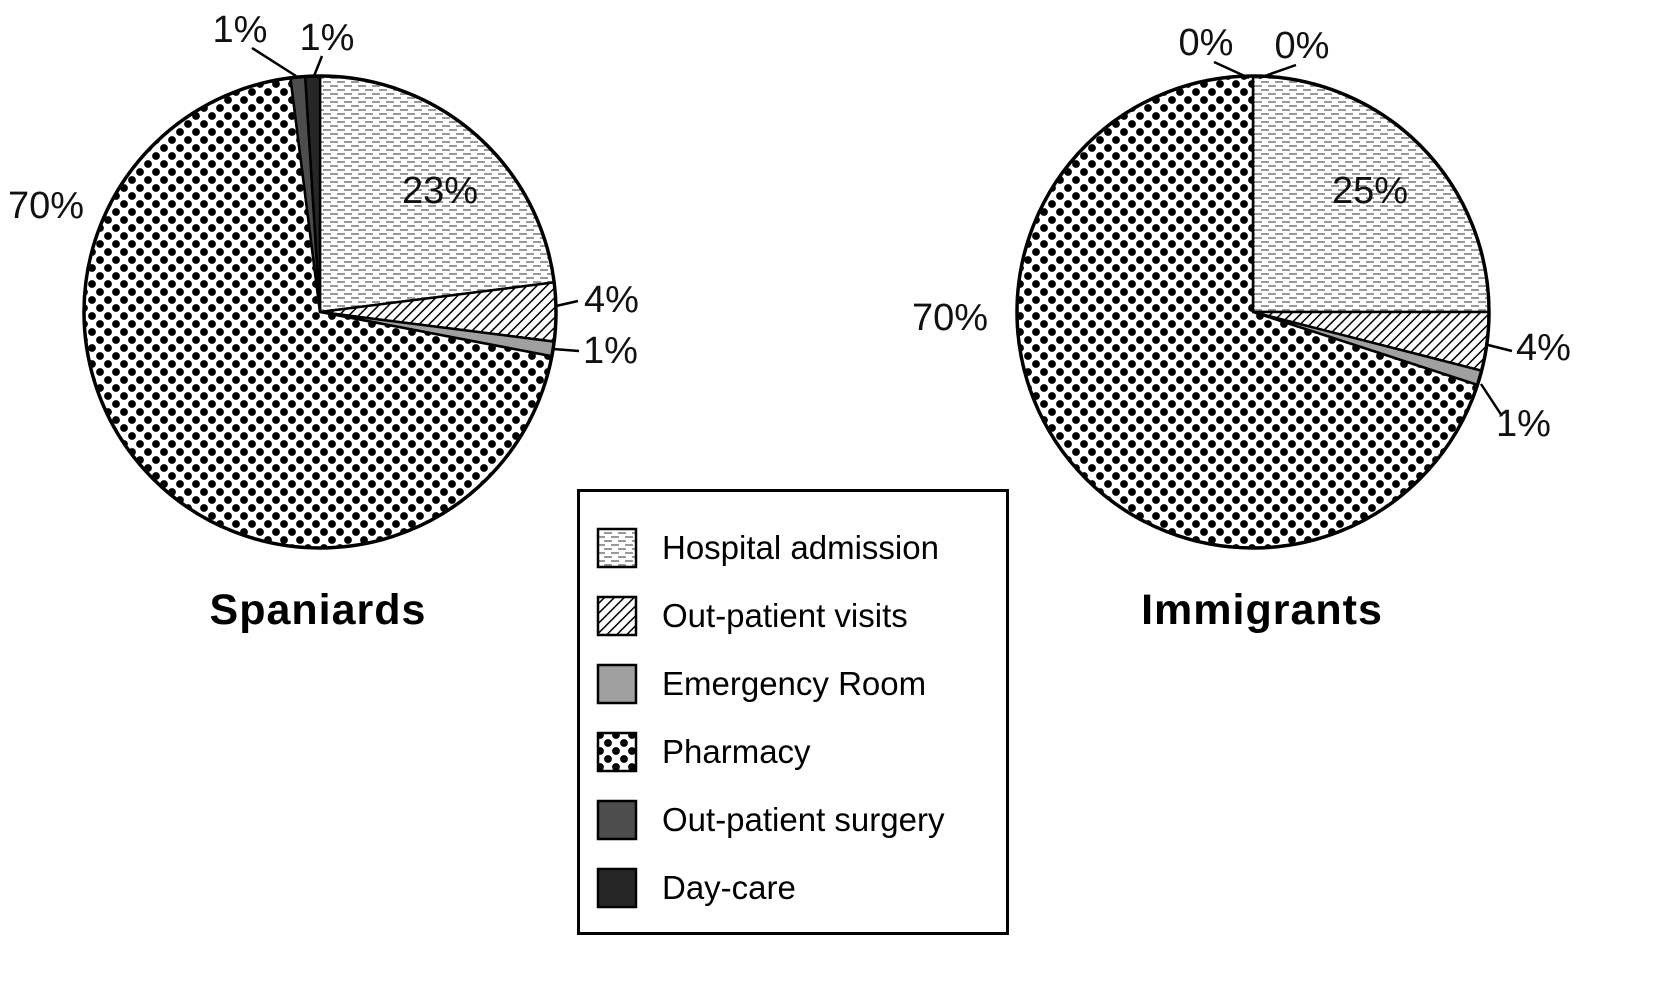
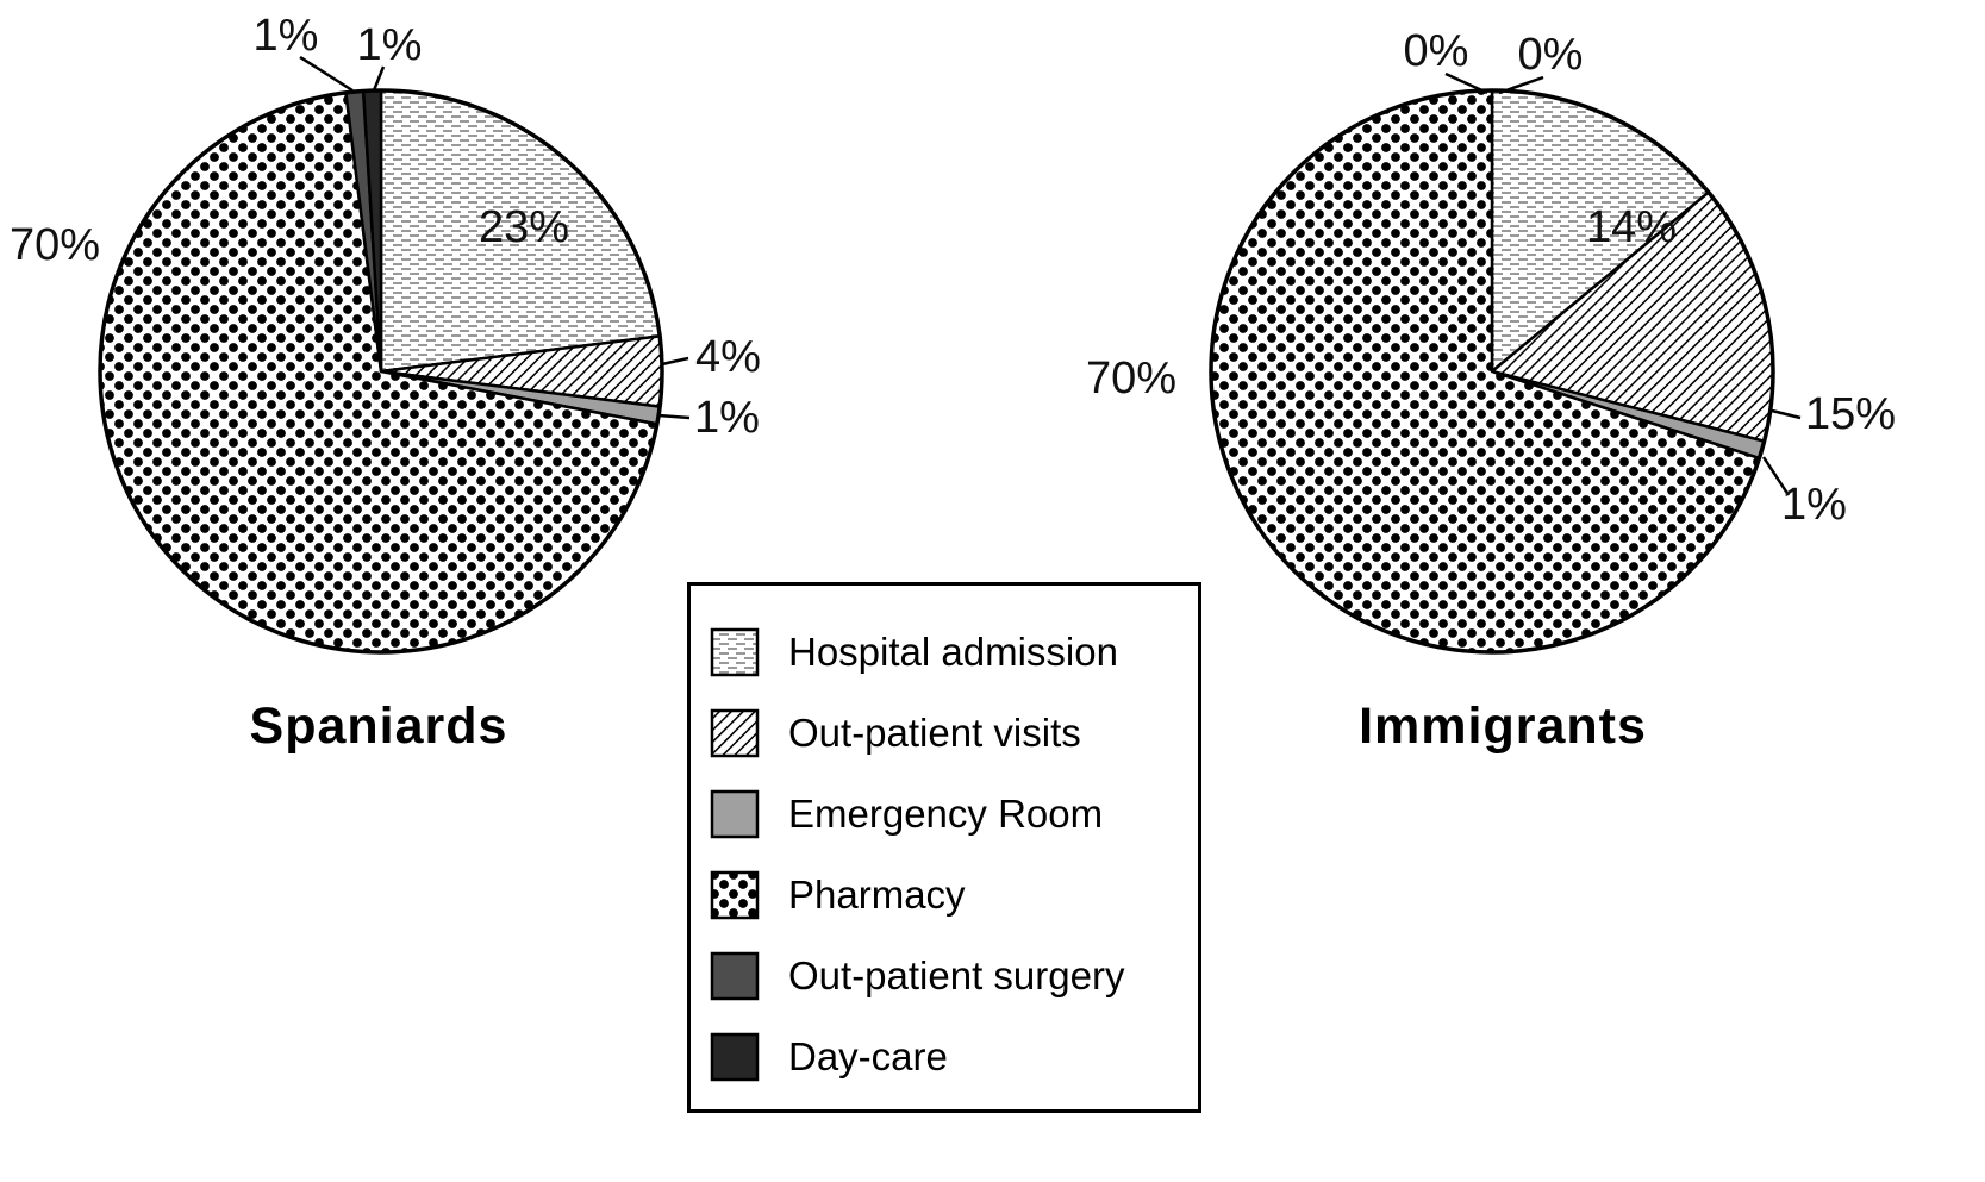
Immigrants/Hospital admission: 25% -> 14%
Immigrants/Out-patient visits: 4% -> 15%
